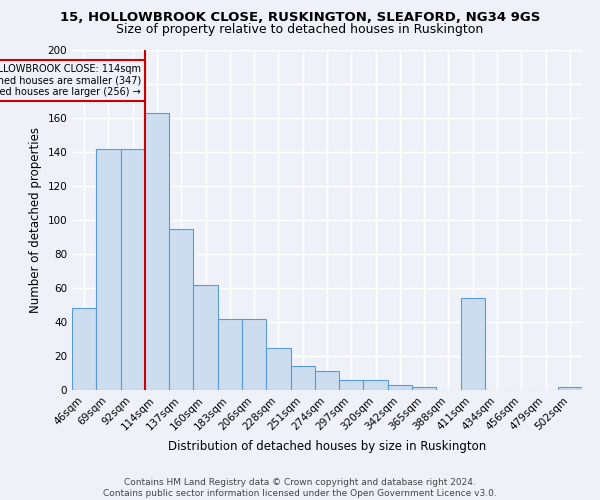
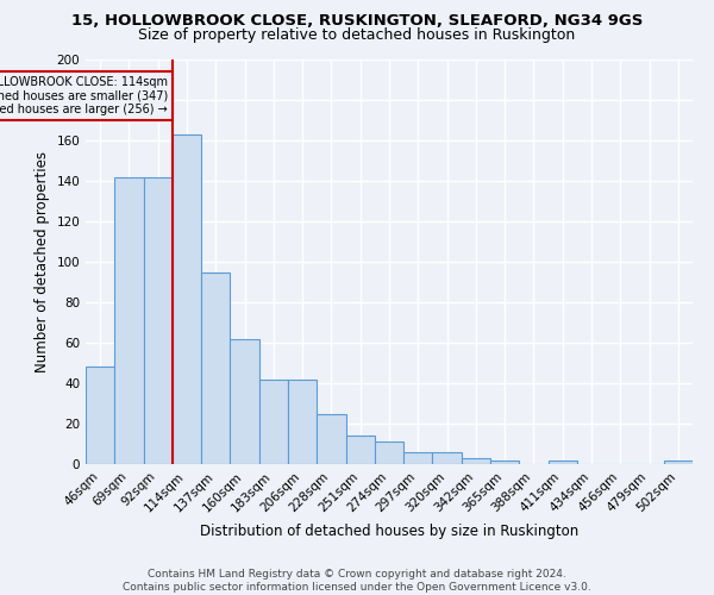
411sqm: 54 -> 2
